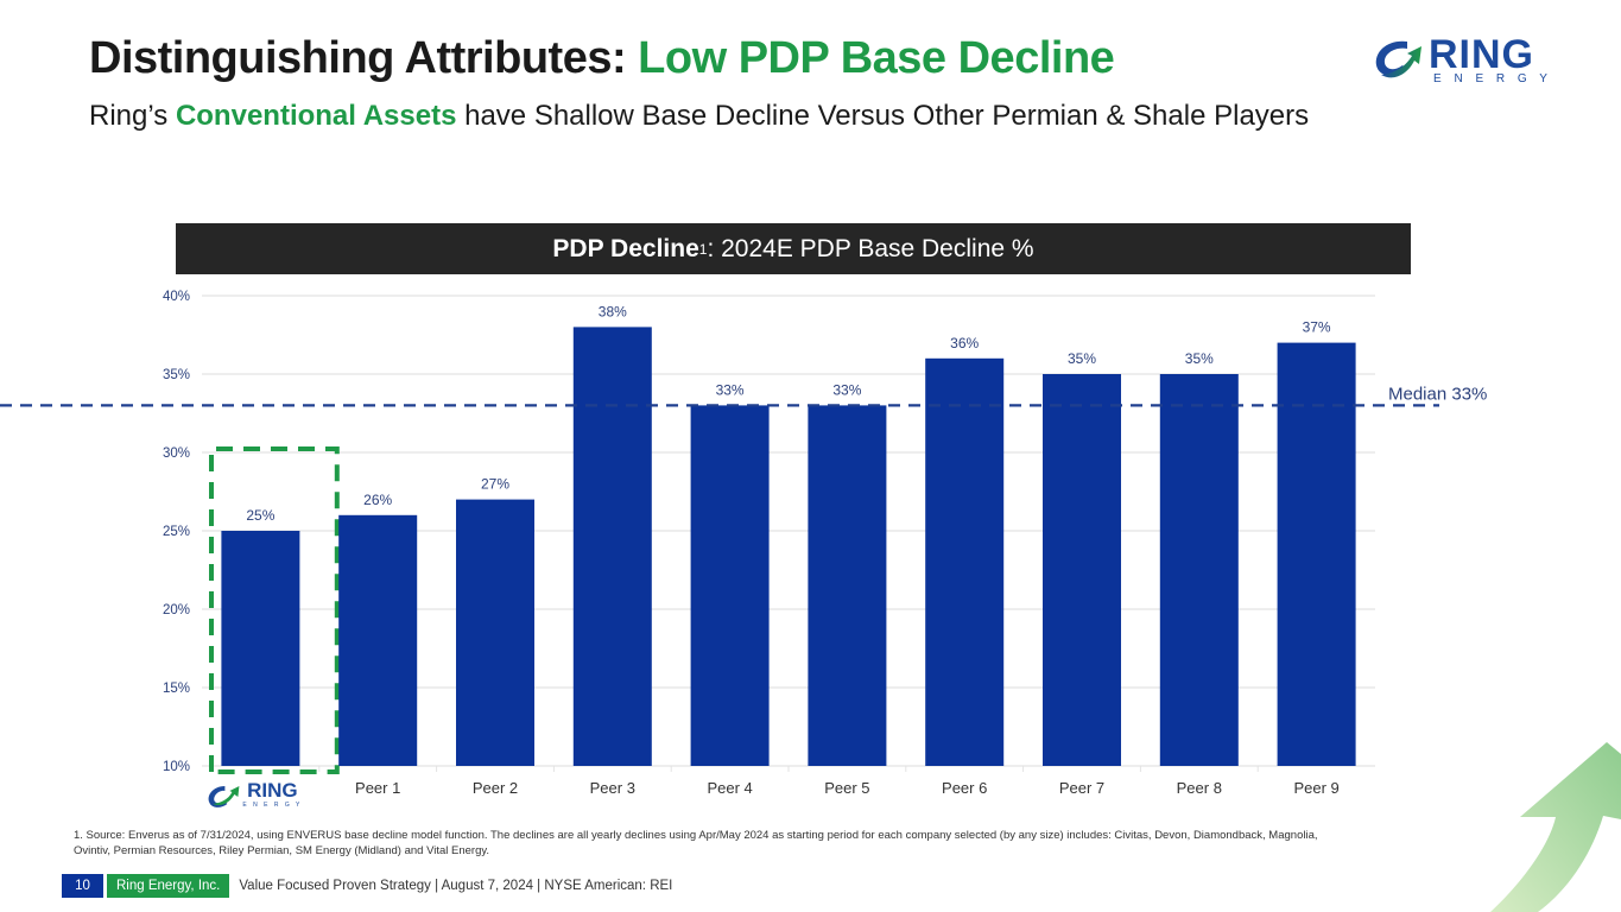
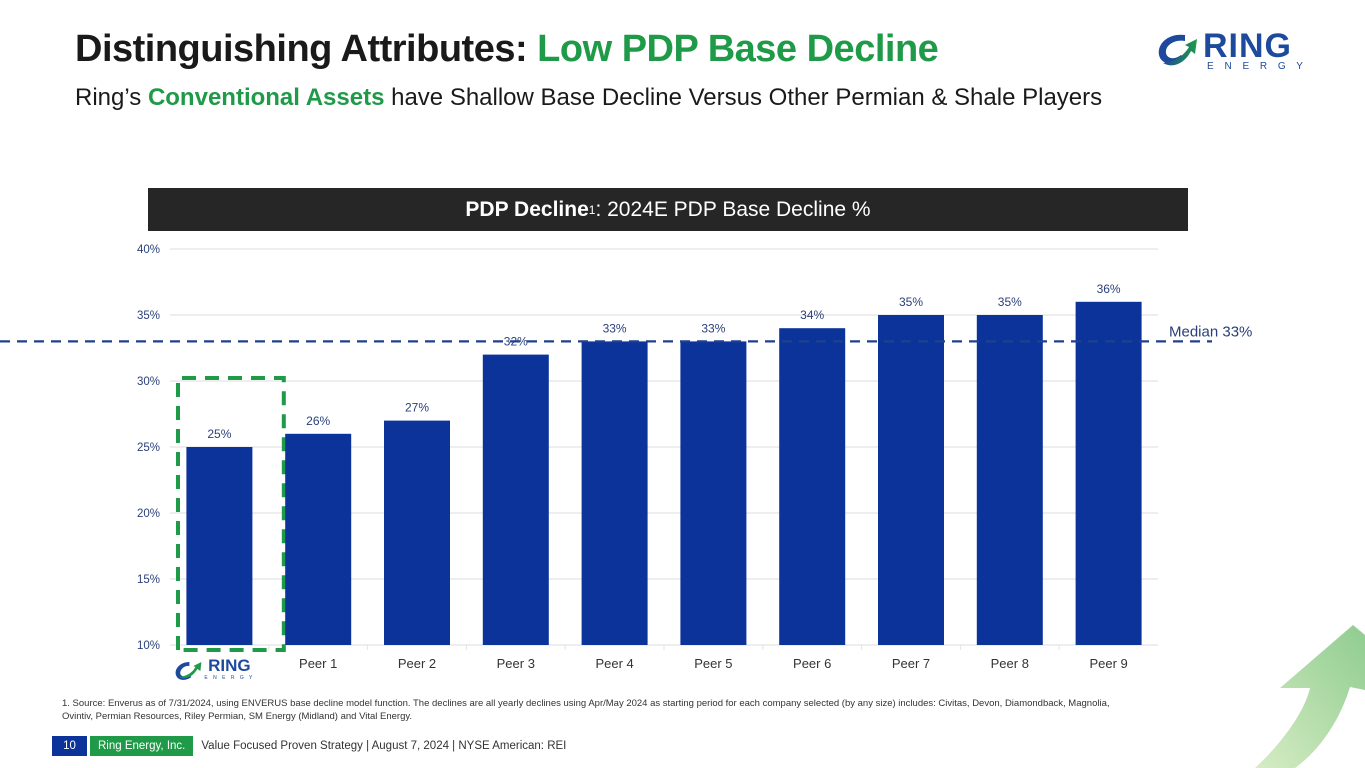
Peer 3: 38% -> 32%
Peer 6: 36% -> 34%
Peer 9: 37% -> 36%
